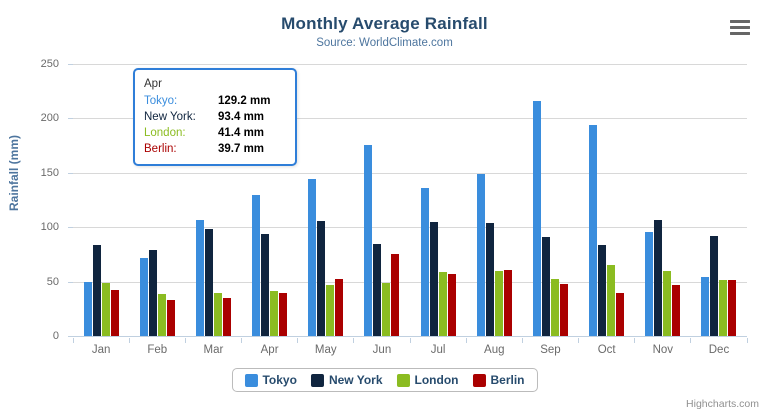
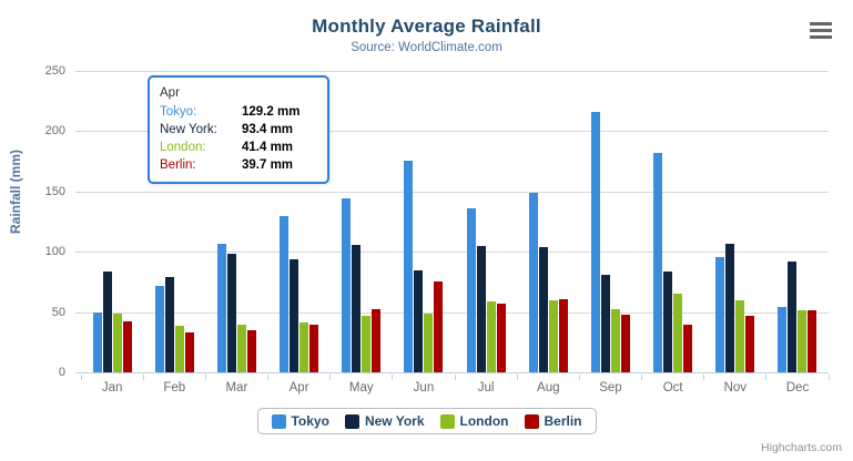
New York/Sep: 91 -> 81
Tokyo/Oct: 194 -> 182
